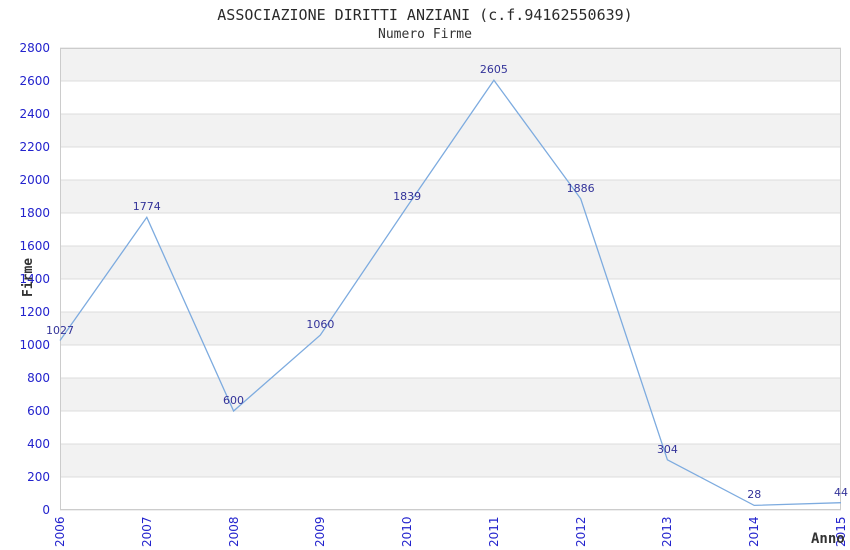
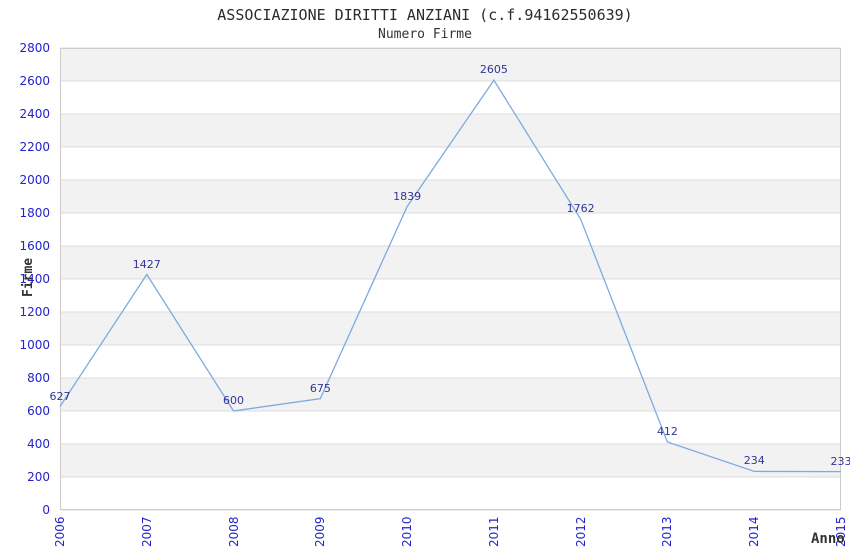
2006: 1027 -> 627
2007: 1774 -> 1427
2009: 1060 -> 675
2012: 1886 -> 1762
2013: 304 -> 412
2014: 28 -> 234
2015: 44 -> 233
